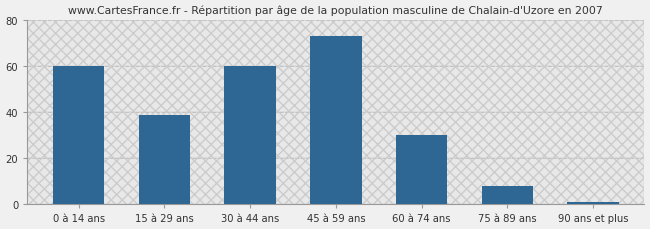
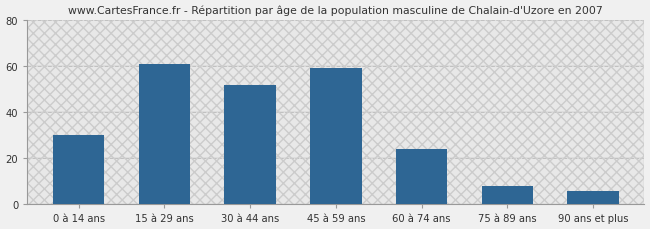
0 à 14 ans: 60 -> 30
15 à 29 ans: 39 -> 61
30 à 44 ans: 60 -> 52
45 à 59 ans: 73 -> 59
60 à 74 ans: 30 -> 24
90 ans et plus: 1 -> 6
